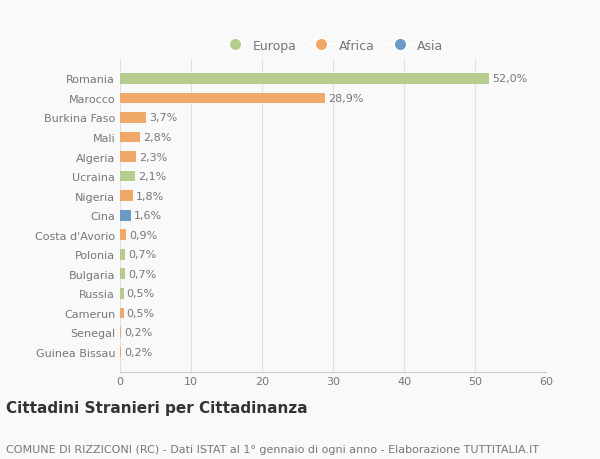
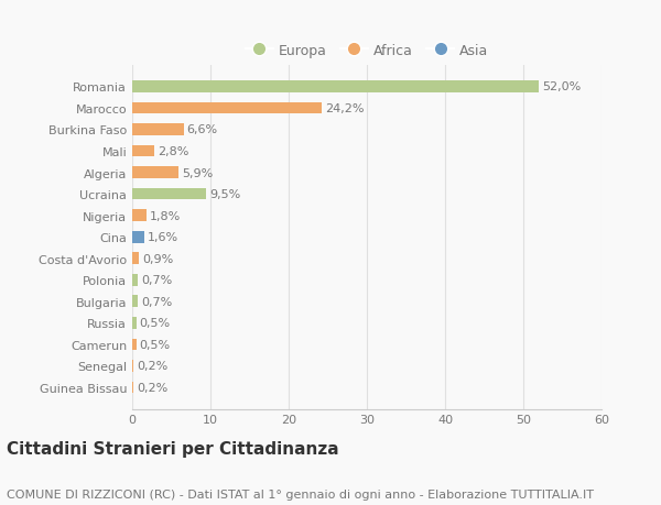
Marocco: 28,9% -> 24,2%
Burkina Faso: 3,7% -> 6,6%
Algeria: 2,3% -> 5,9%
Ucraina: 2,1% -> 9,5%
